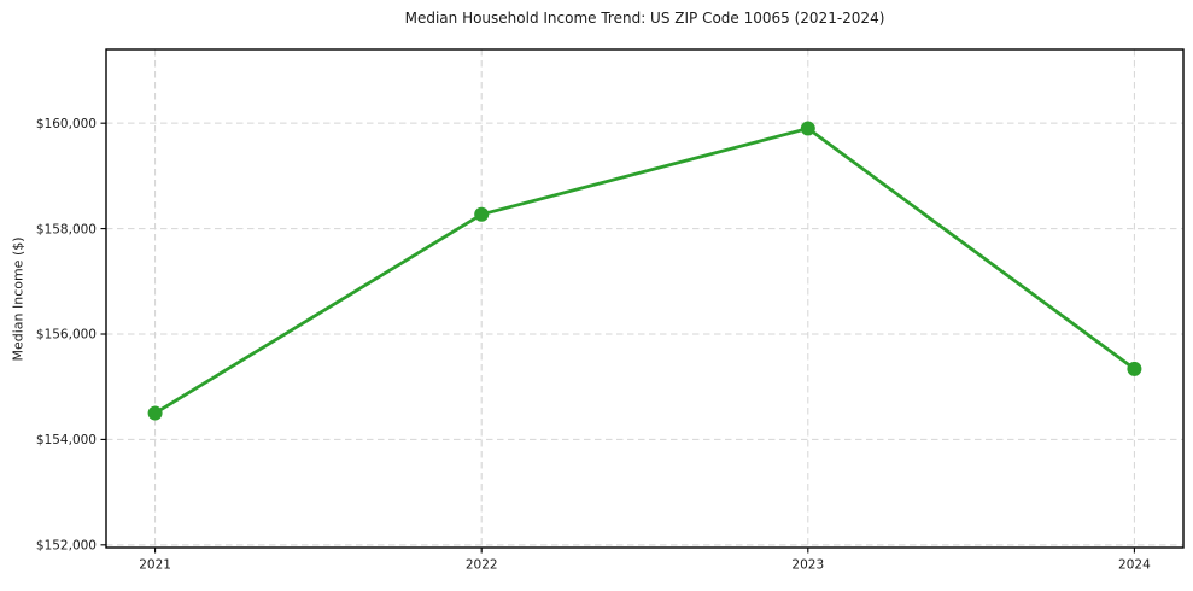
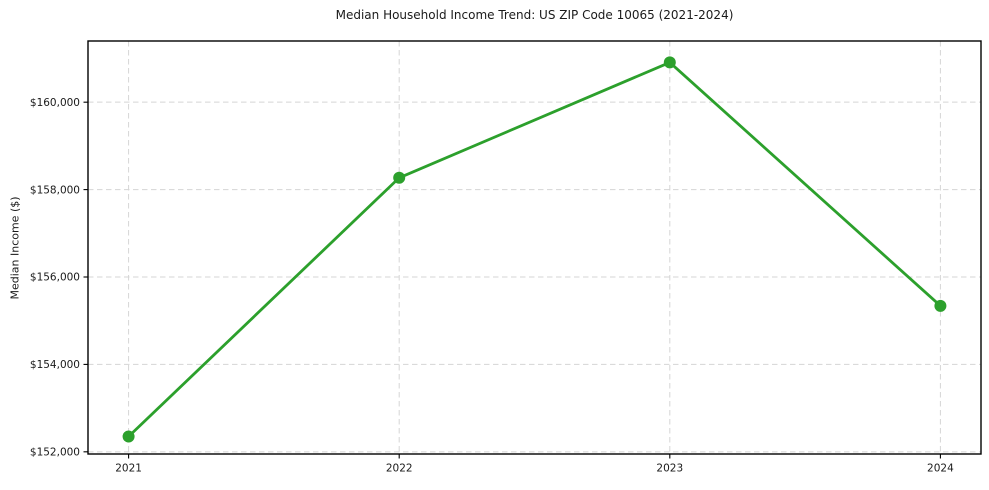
2021: $154500 -> $152400
2023: $159900 -> $160900
